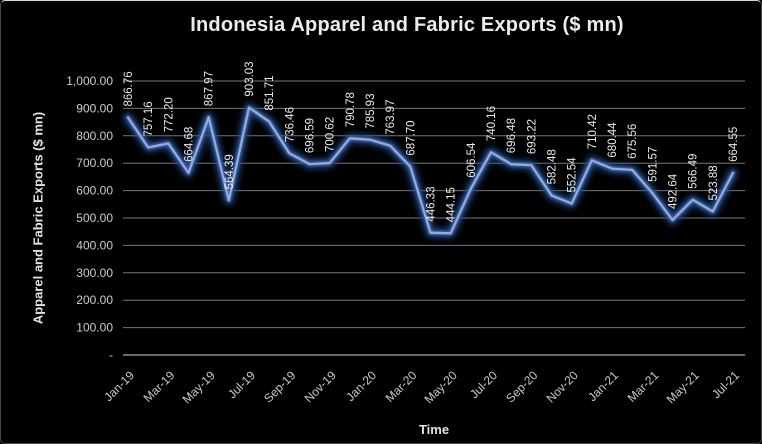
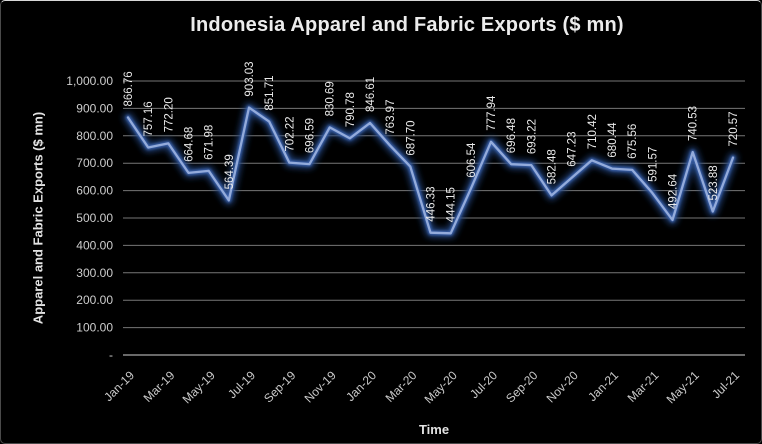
May-19: 867.97 -> 671.98
Sep-19: 736.46 -> 702.22
Nov-19: 700.62 -> 830.69
Jan-20: 785.93 -> 846.61
Jul-20: 740.16 -> 777.94
Nov-20: 552.54 -> 647.23
May-21: 566.49 -> 740.53
Jul-21: 664.55 -> 720.57
